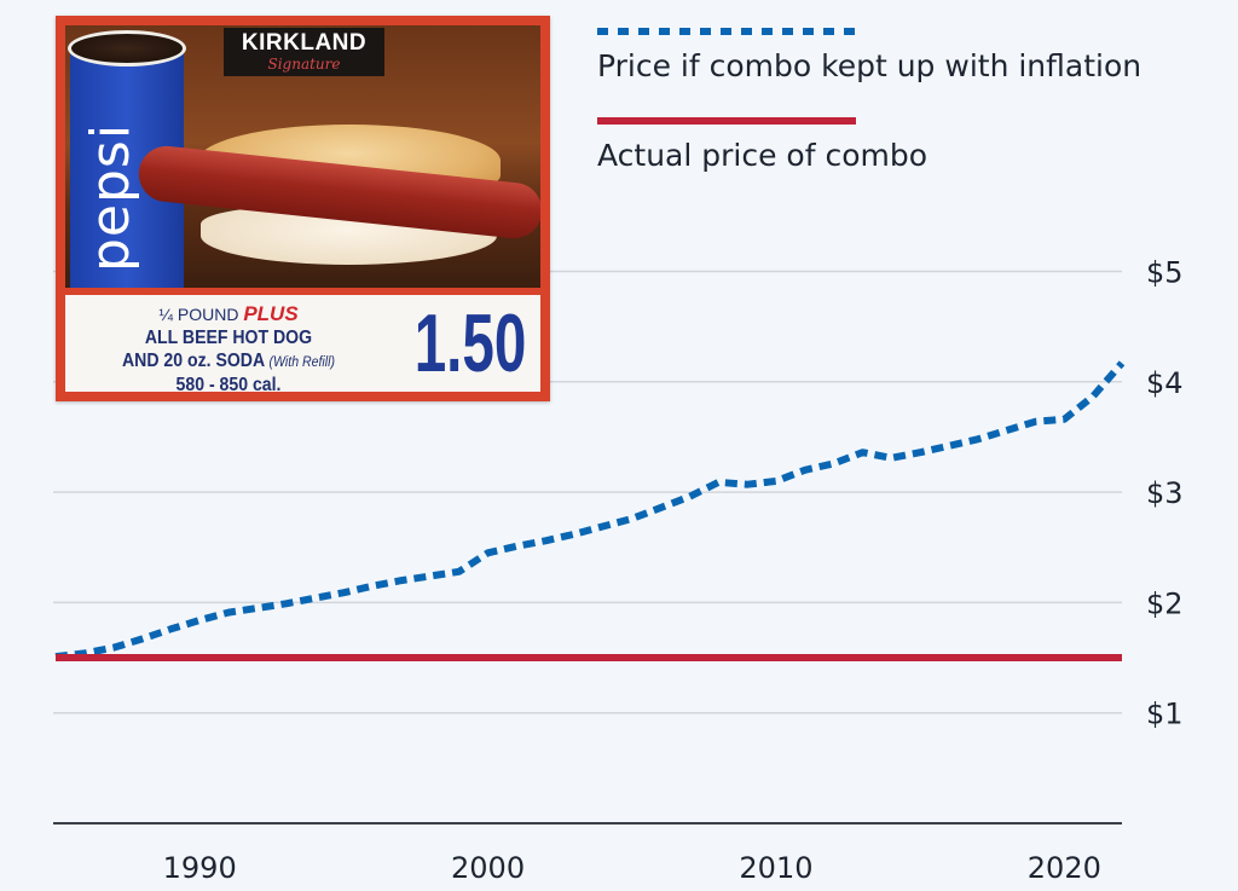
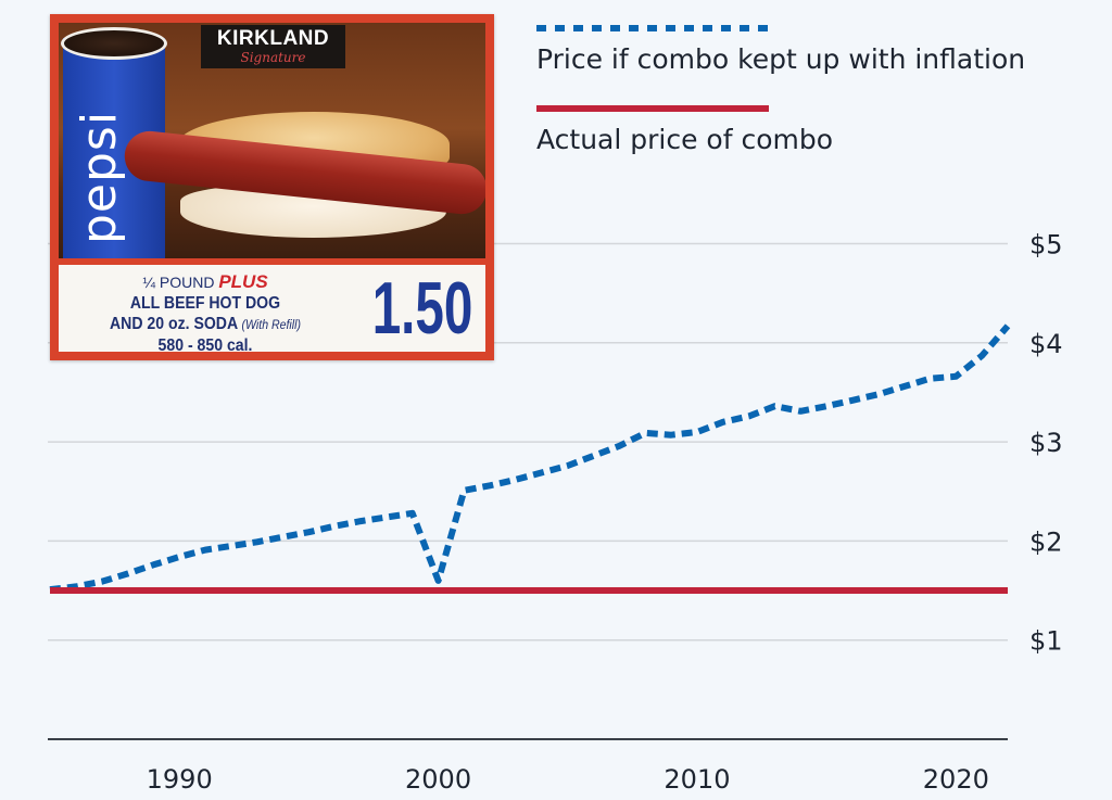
Price if combo kept up with inflation/2000: $2.5 -> $1.6
